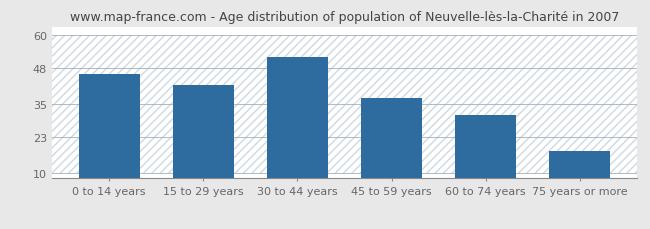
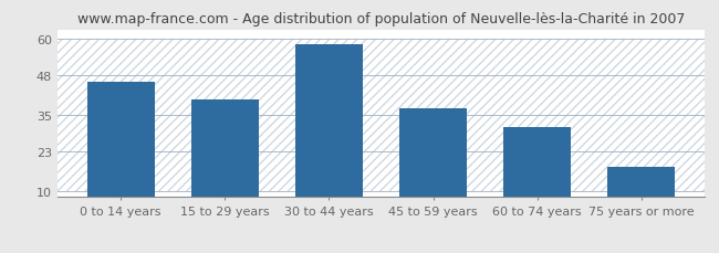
15 to 29 years: 42 -> 40
30 to 44 years: 52 -> 58
